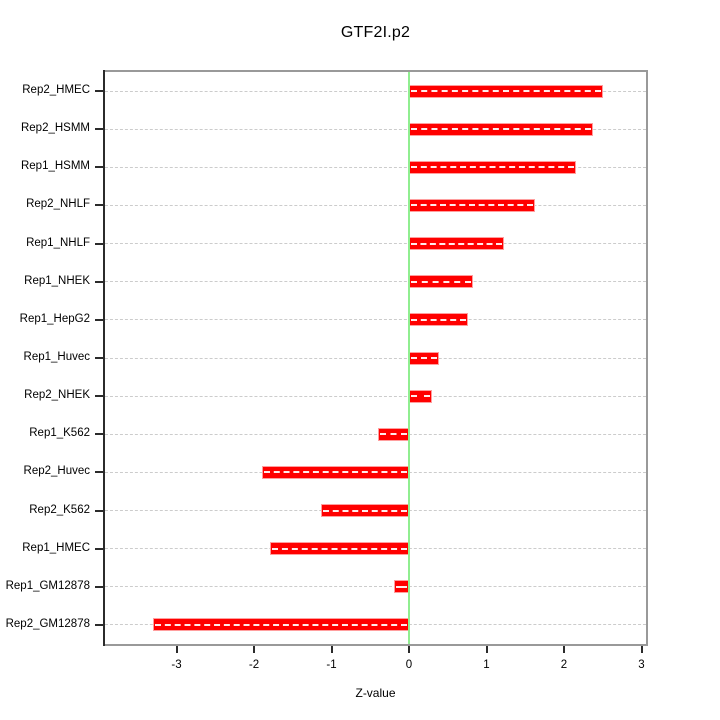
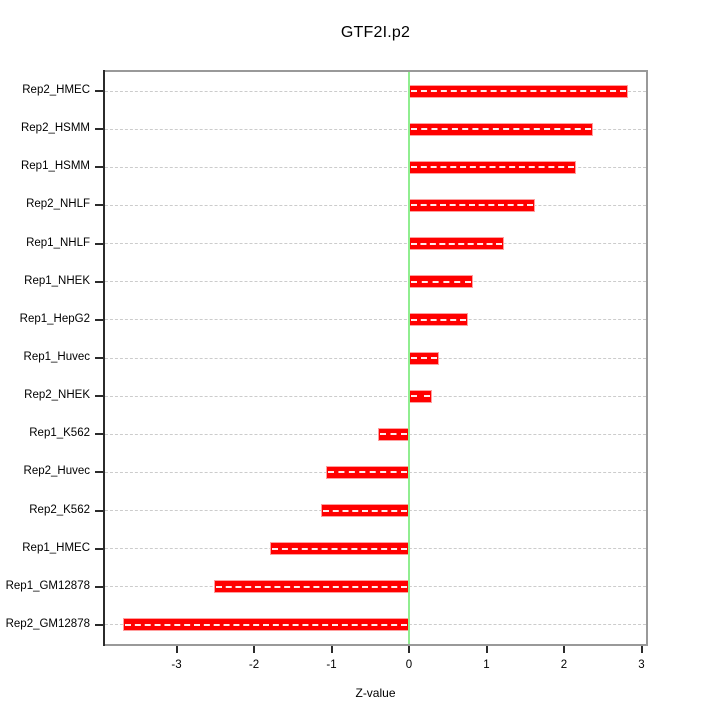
Rep2_HMEC: 2.5 -> 2.8
Rep2_Huvec: -1.9 -> -1.1
Rep1_GM12878: -0.2 -> -2.5
Rep2_GM12878: -3.3 -> -3.7
